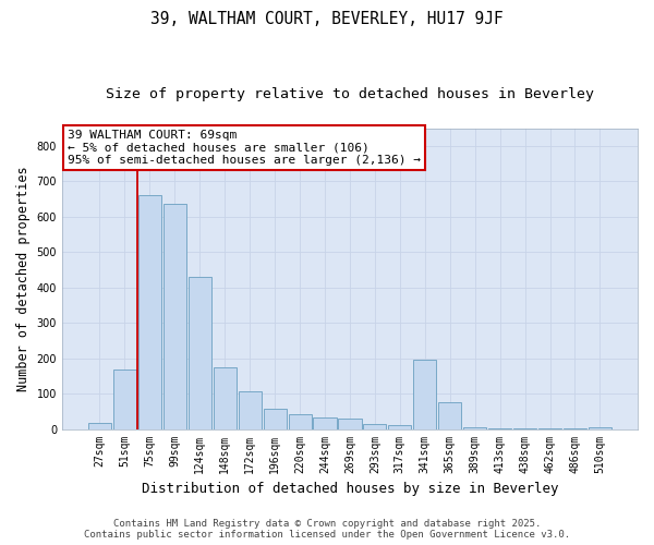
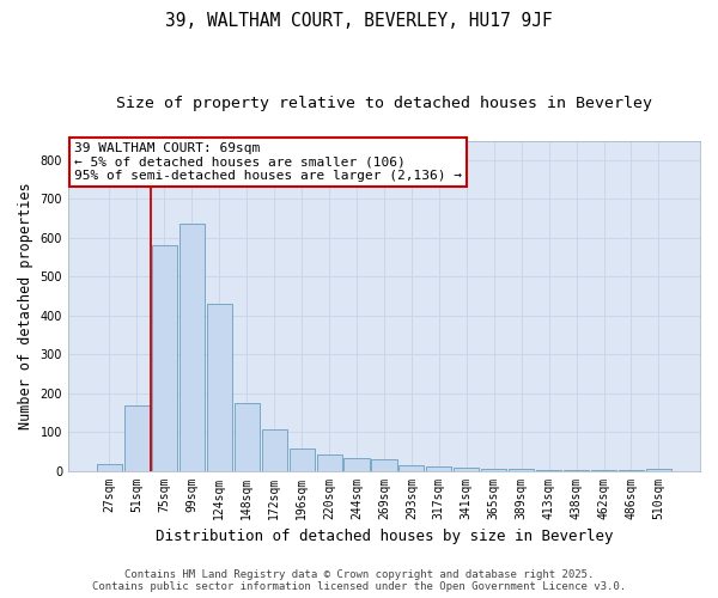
75sqm: 660 -> 580
341sqm: 195 -> 8
365sqm: 75 -> 6
